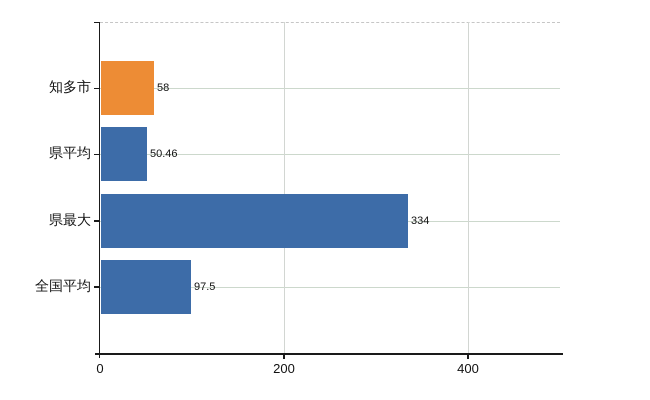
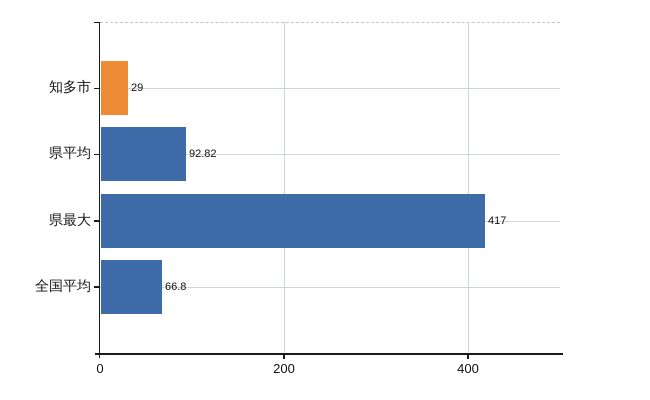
知多市: 58 -> 29
県平均: 50.46 -> 92.82
県最大: 334 -> 417
全国平均: 97.5 -> 66.8
